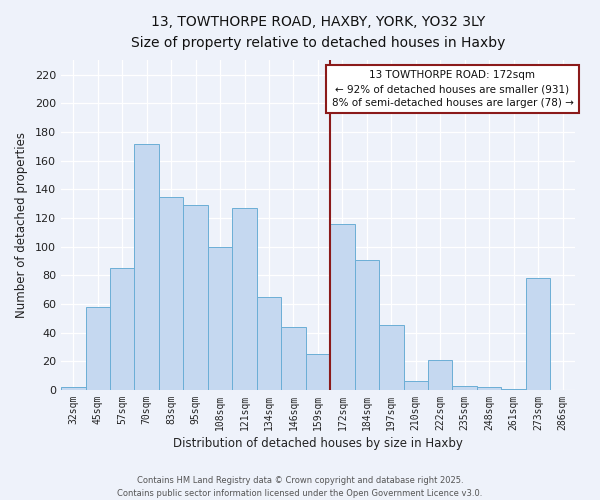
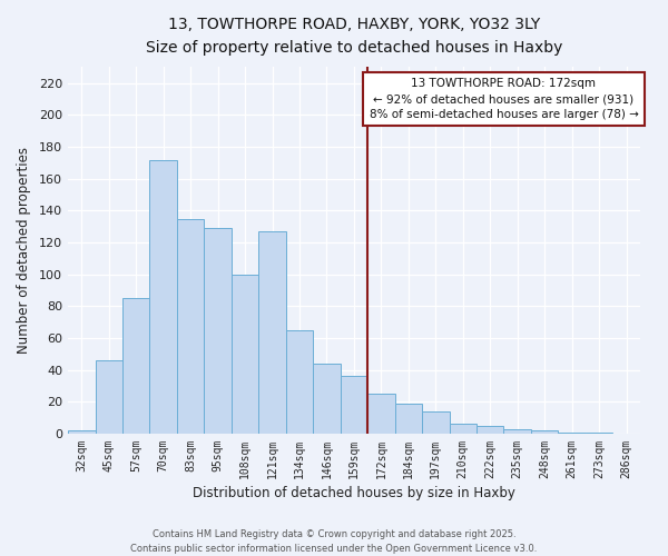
45sqm: 58 -> 46
159sqm: 25 -> 36
172sqm: 116 -> 25
184sqm: 91 -> 19
197sqm: 45 -> 14
222sqm: 21 -> 5
273sqm: 78 -> 1
